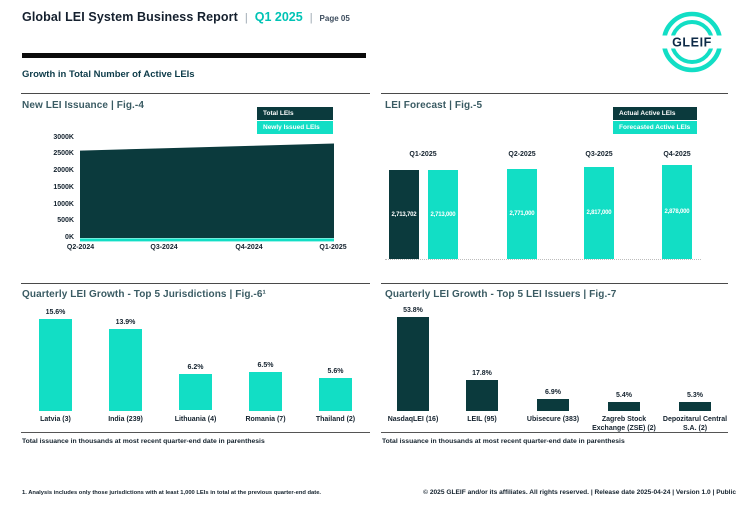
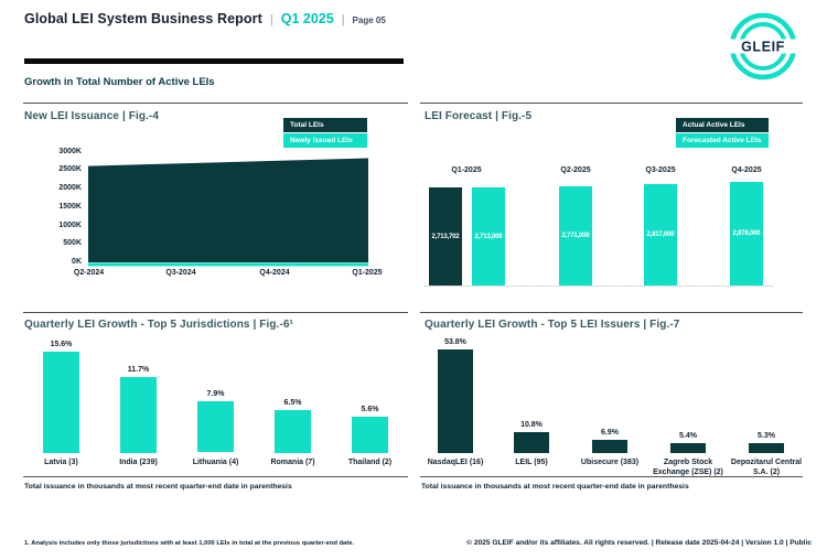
Quarterly LEI Growth - Top 5 Jurisdictions | Fig.-6¹/India (239): 13.9% -> 11.7%
Quarterly LEI Growth - Top 5 Jurisdictions | Fig.-6¹/Lithuania (4): 6.2% -> 7.9%
Quarterly LEI Growth - Top 5 LEI Issuers | Fig.-7/LEIL (95): 17.8% -> 10.8%
